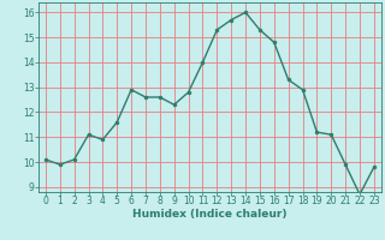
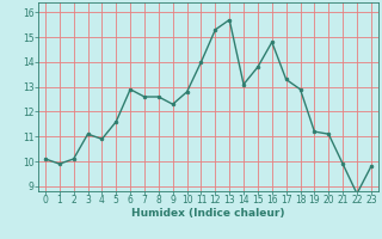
14: 16.0 -> 13.1
15: 15.3 -> 13.8
